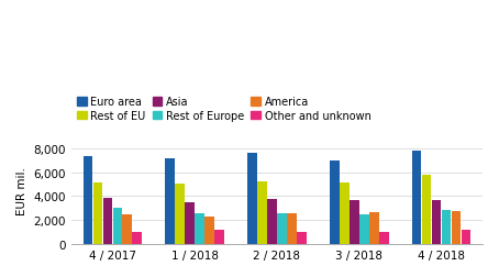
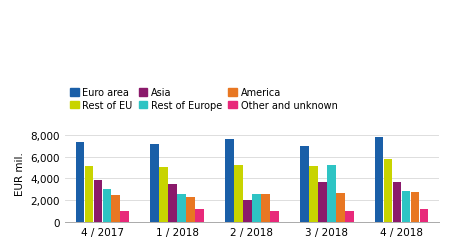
Asia/2 / 2018: 3,800 -> 2,000
Rest of Europe/3 / 2018: 2,500 -> 5,200
